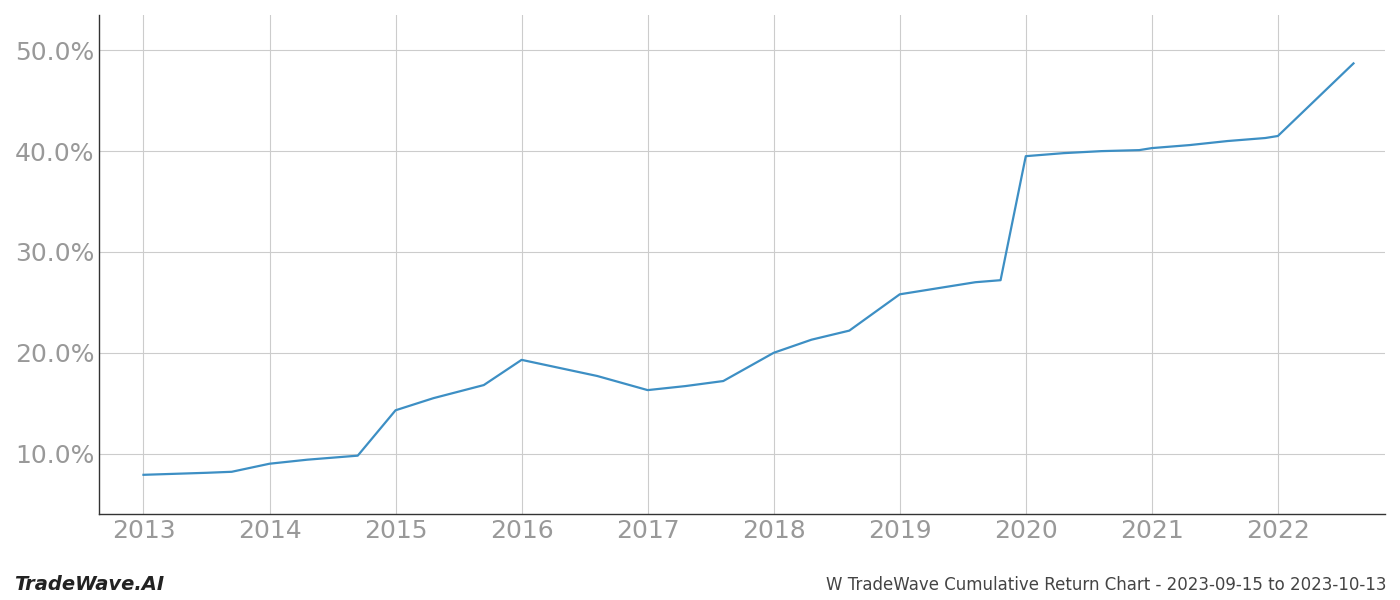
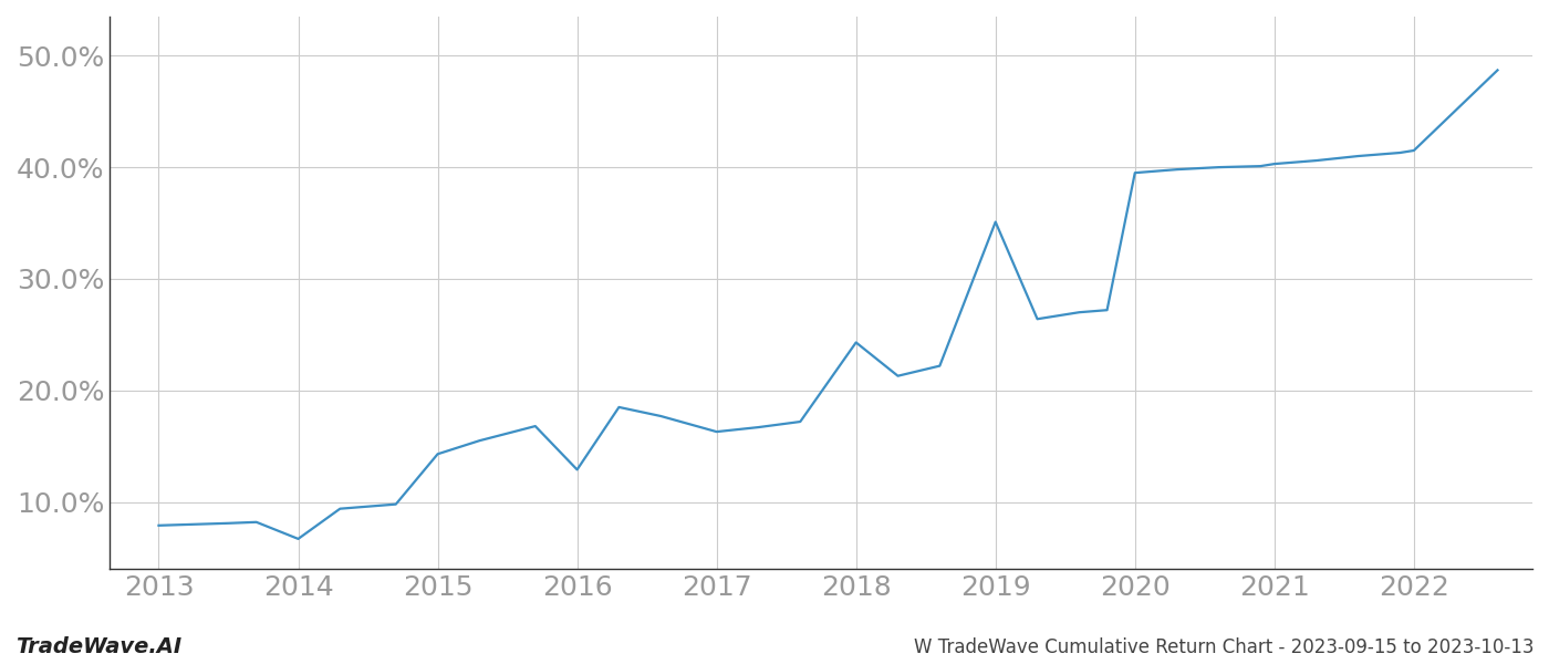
2014: 9.0% -> 6.7%
2016: 19.3% -> 12.9%
2018: 20.0% -> 24.3%
2019: 25.8% -> 35.1%
